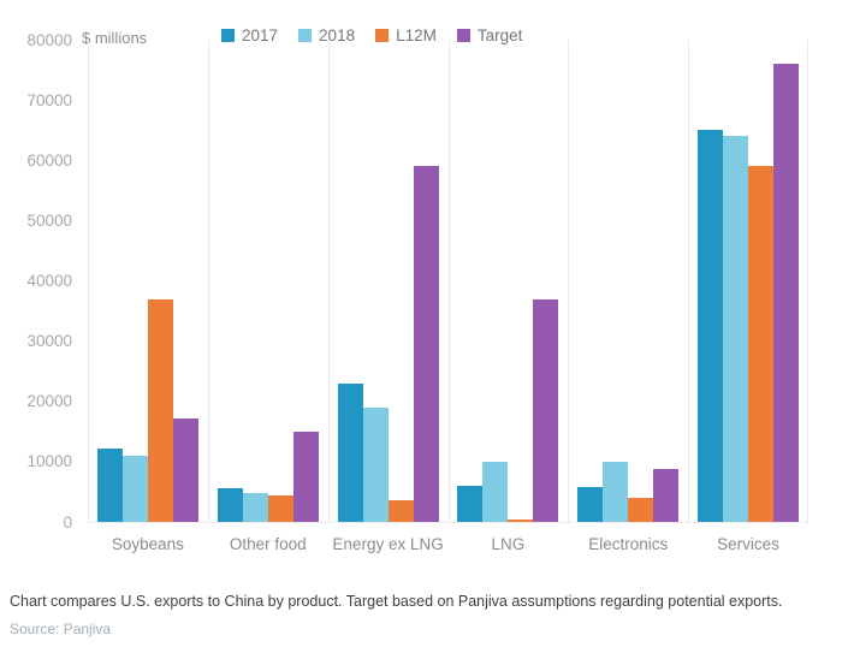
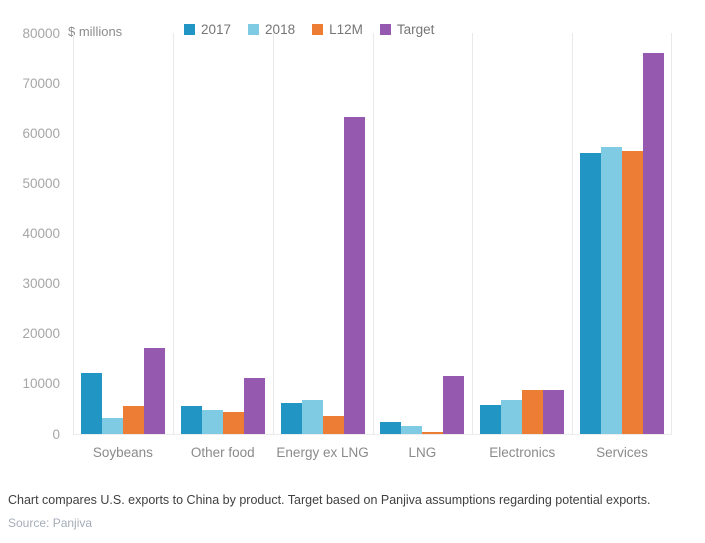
2018/Soybeans: 11000 -> 3000
L12M/Soybeans: 37000 -> 6000
Target/Other food: 15000 -> 11000
2017/Energy ex LNG: 23000 -> 6000
2018/Energy ex LNG: 19000 -> 7000
Target/Energy ex LNG: 59000 -> 63000
2017/LNG: 6000 -> 2000
2018/LNG: 10000 -> 2000
Target/LNG: 37000 -> 12000
2018/Electronics: 10000 -> 7000
L12M/Electronics: 4000 -> 9000
2017/Services: 65000 -> 56000
2018/Services: 64000 -> 57000
L12M/Services: 59000 -> 56000
